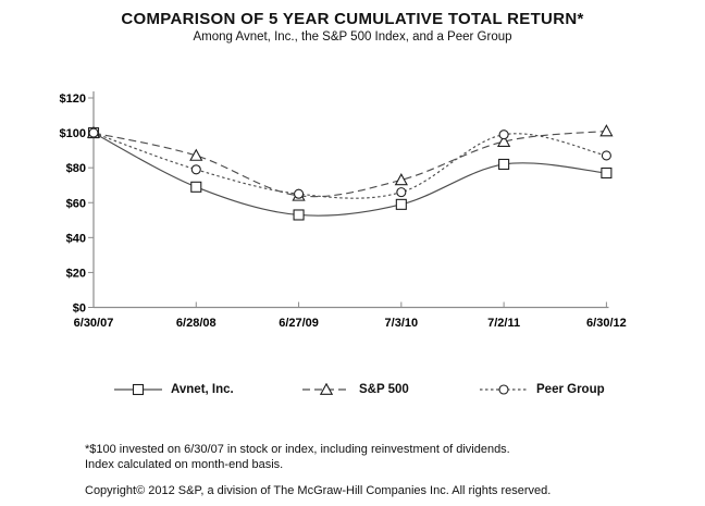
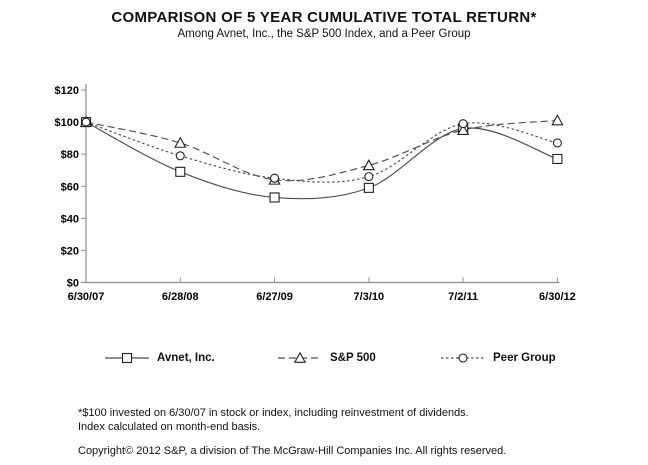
Avnet, Inc./7/2/11: $82 -> $96
